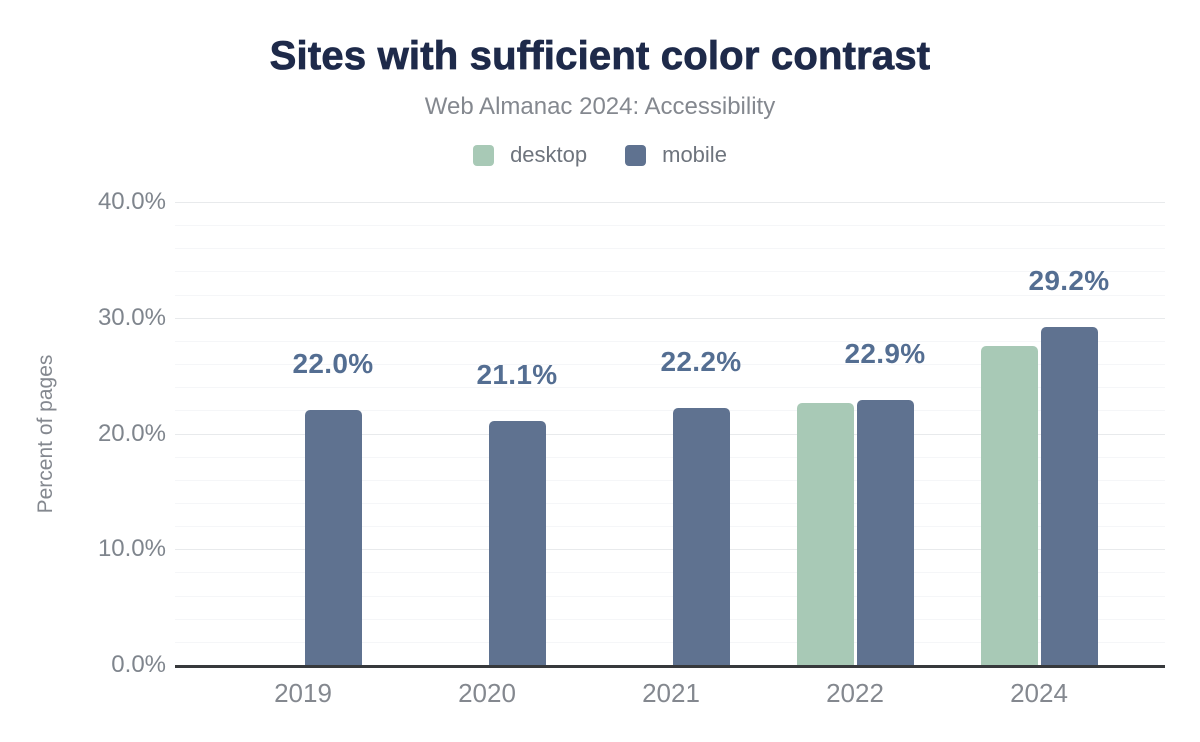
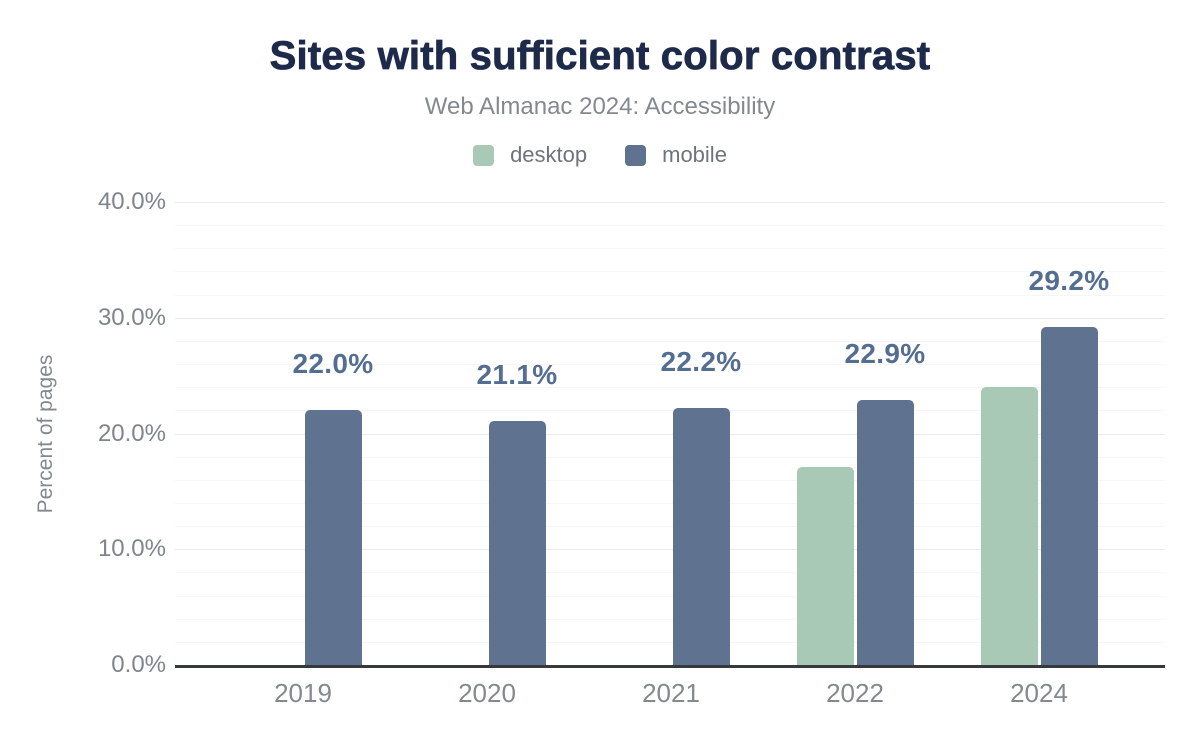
desktop/2022: 22.6% -> 17.1%
desktop/2024: 27.6% -> 24.0%
